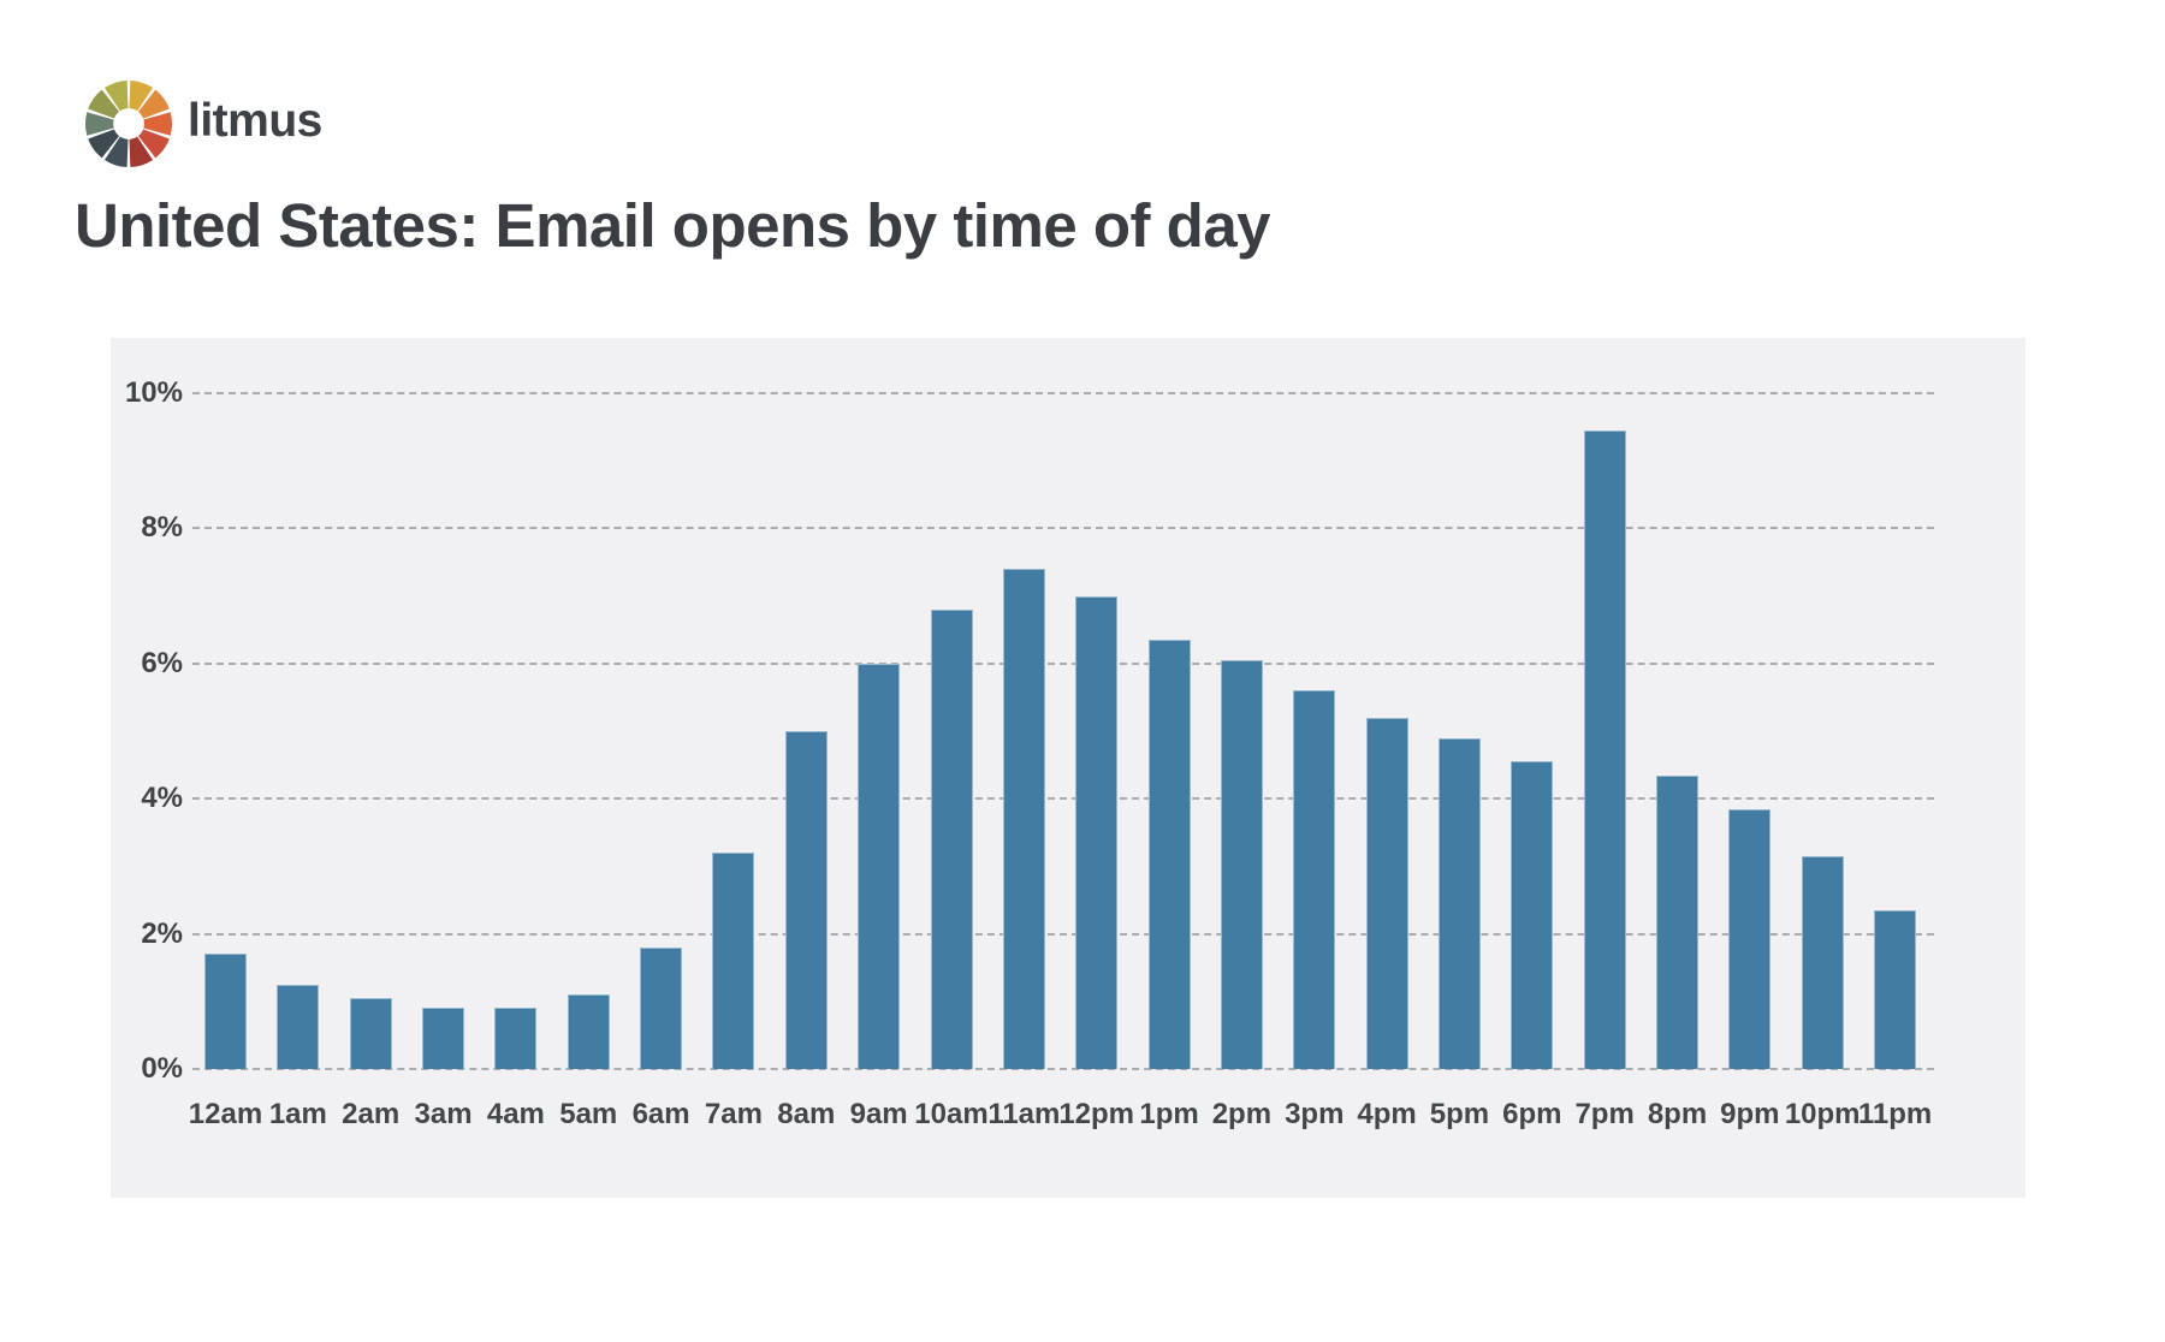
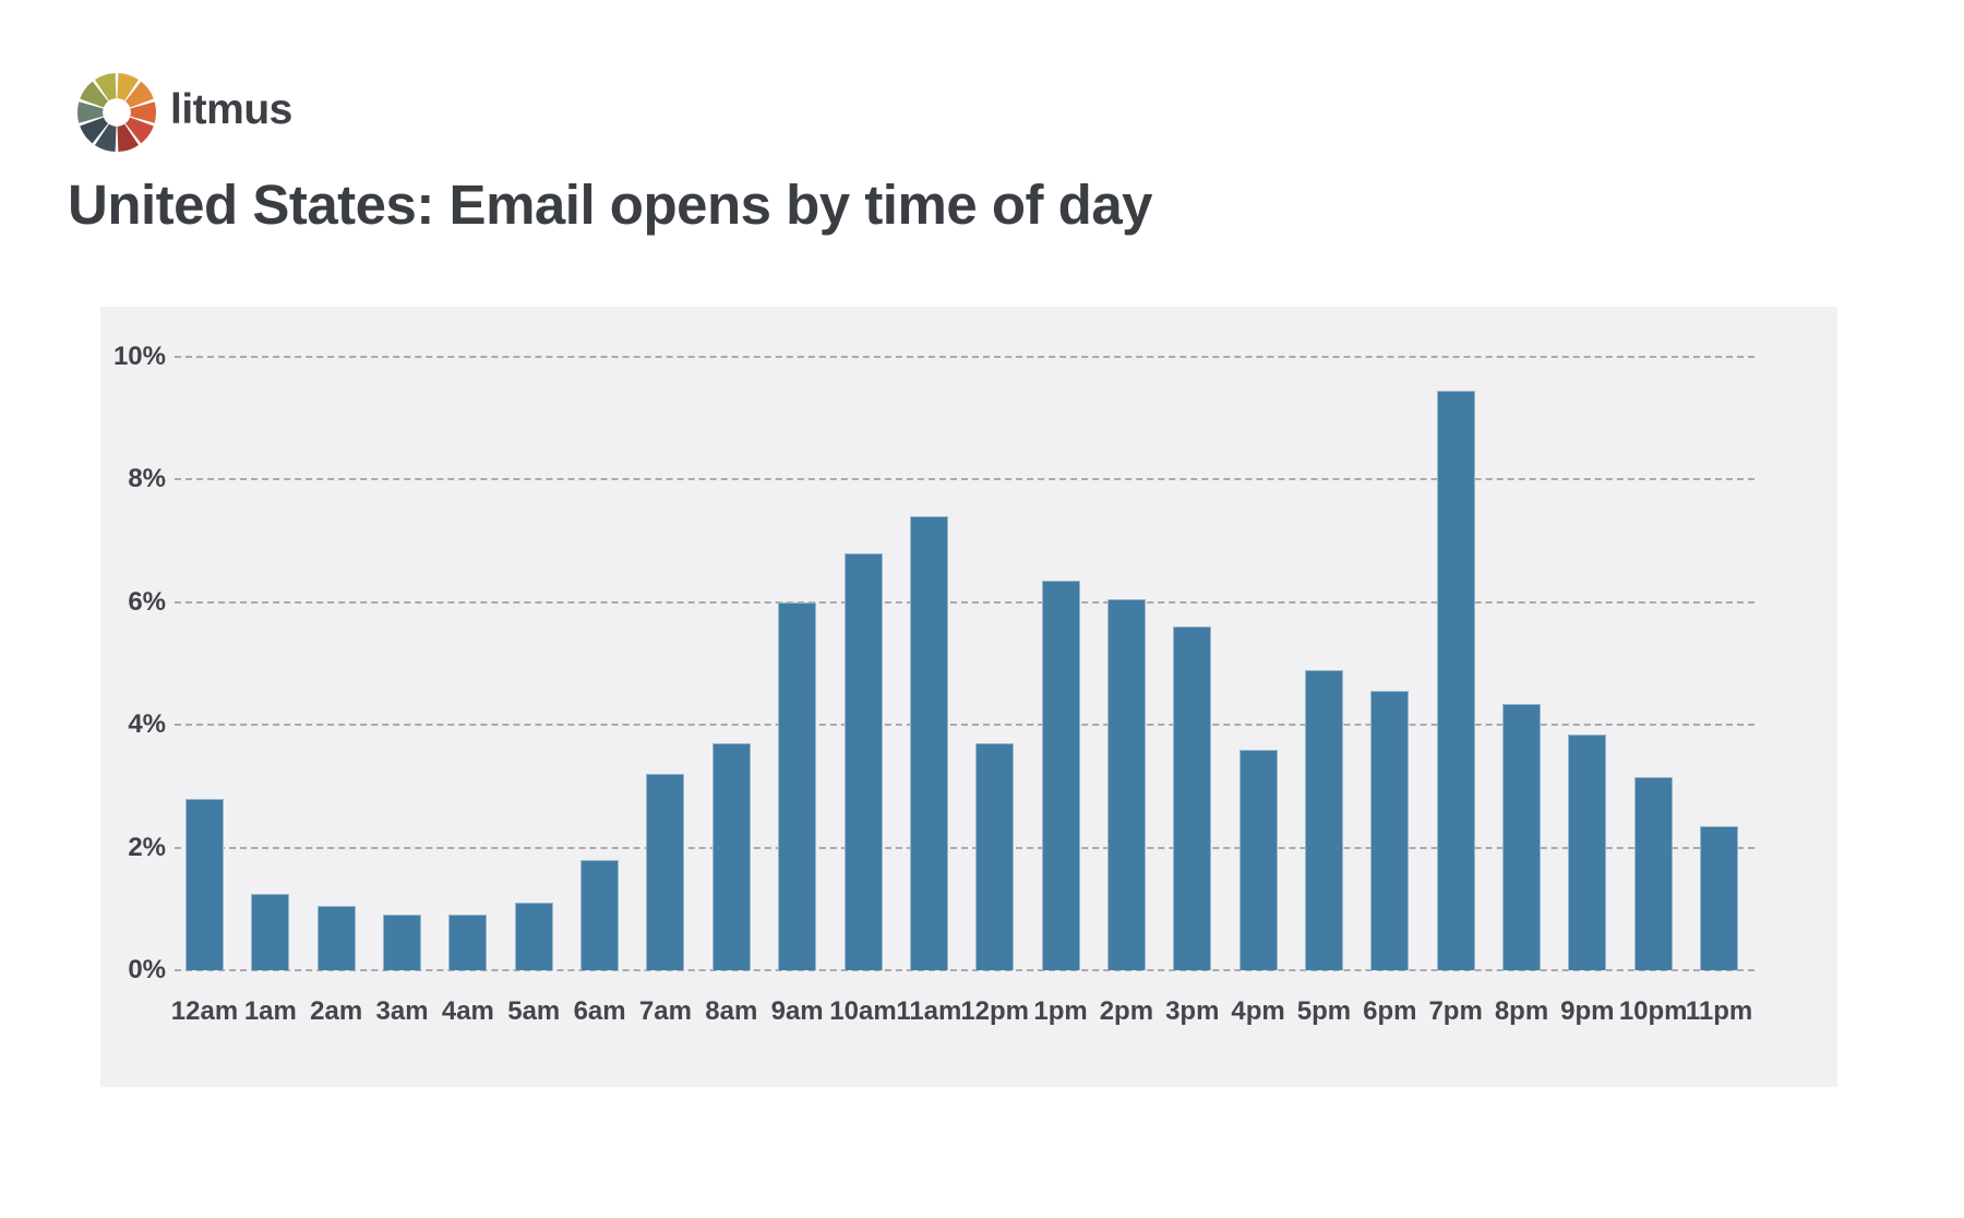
12am: 1.7% -> 2.8%
8am: 5.0% -> 3.7%
12pm: 7.0% -> 3.7%
4pm: 5.2% -> 3.6%
